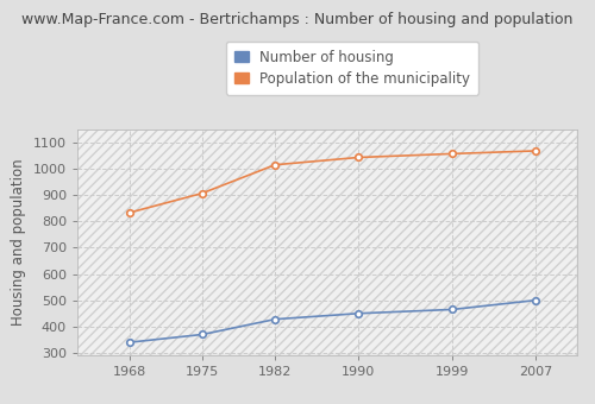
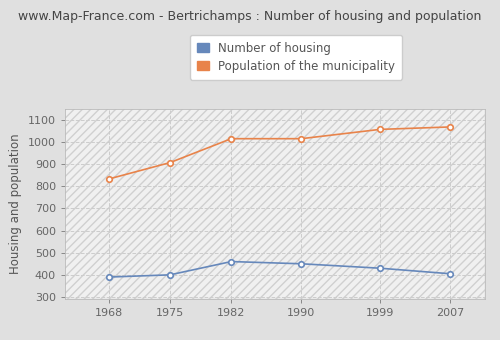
Number of housing/1968: 340 -> 390
Number of housing/1975: 370 -> 400
Number of housing/1982: 428 -> 460
Population of the municipality/1990: 1043 -> 1015
Number of housing/1999: 465 -> 430
Number of housing/2007: 500 -> 405
